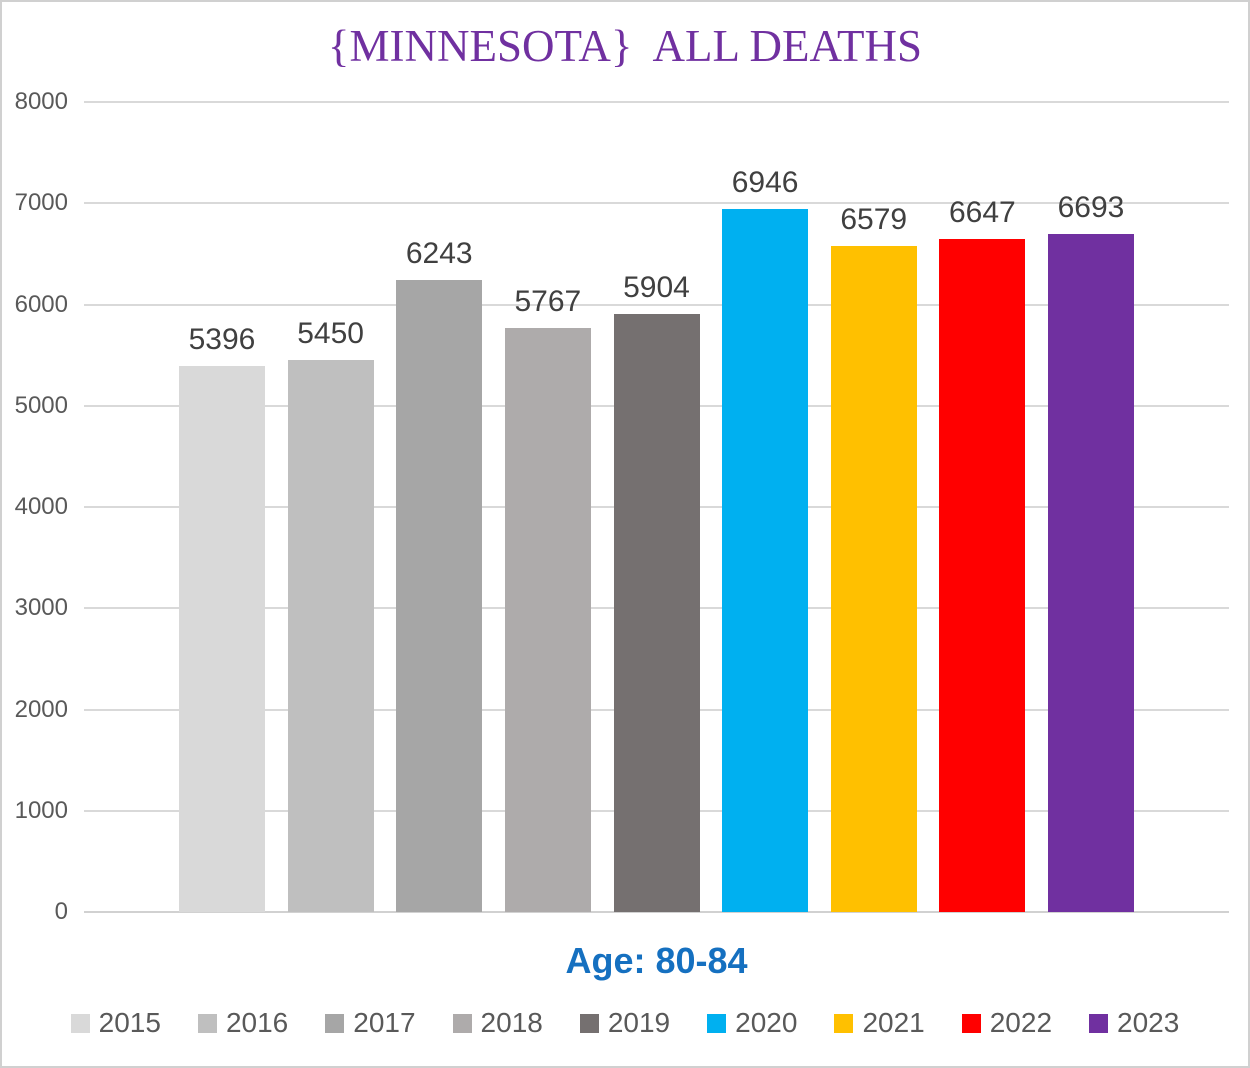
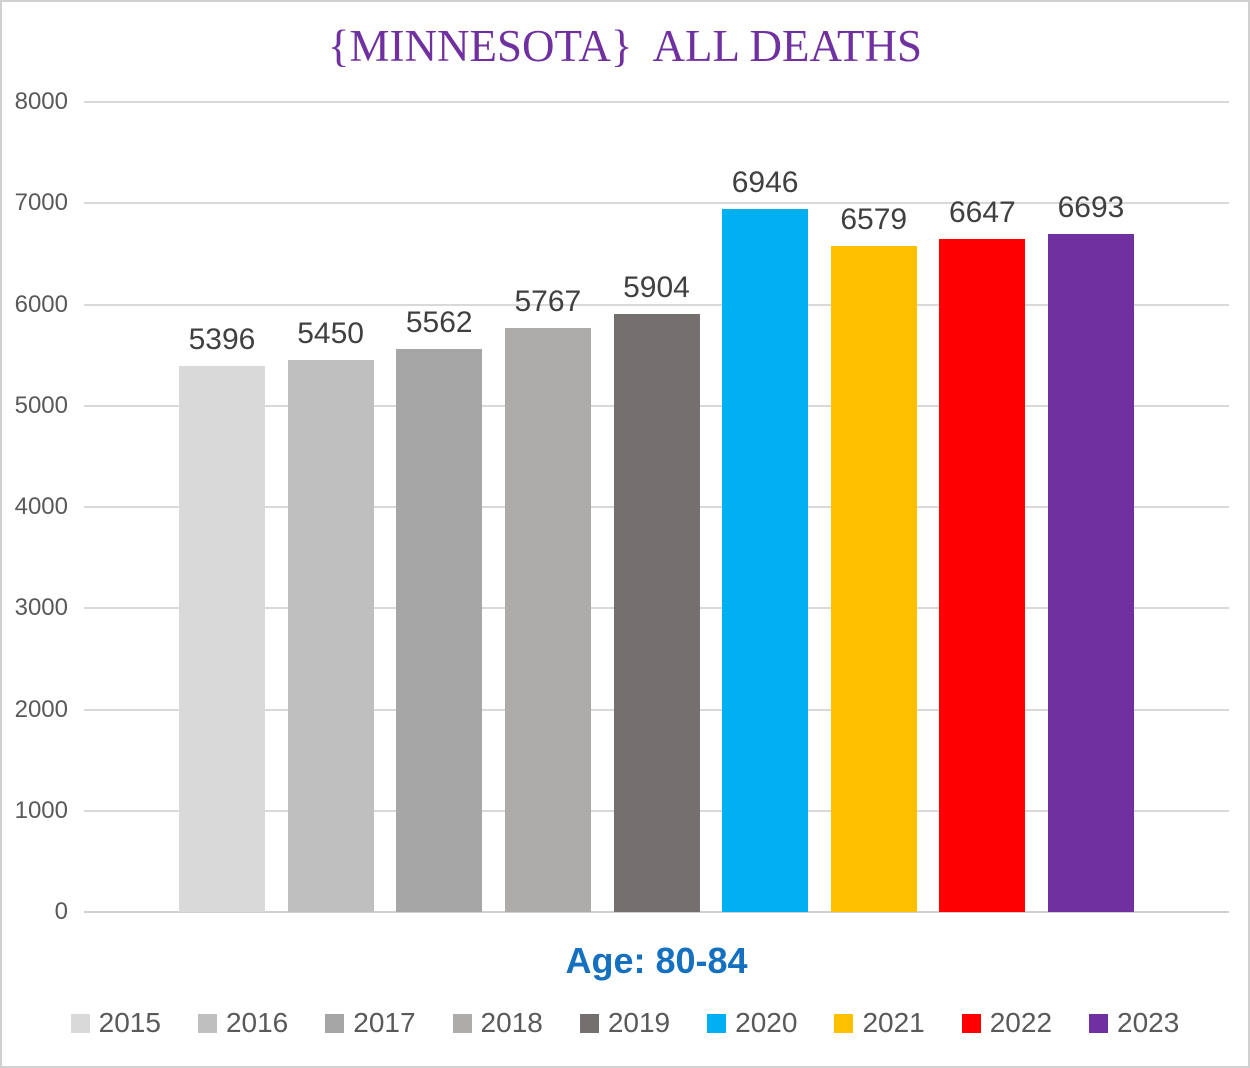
2017: 6243 -> 5562
